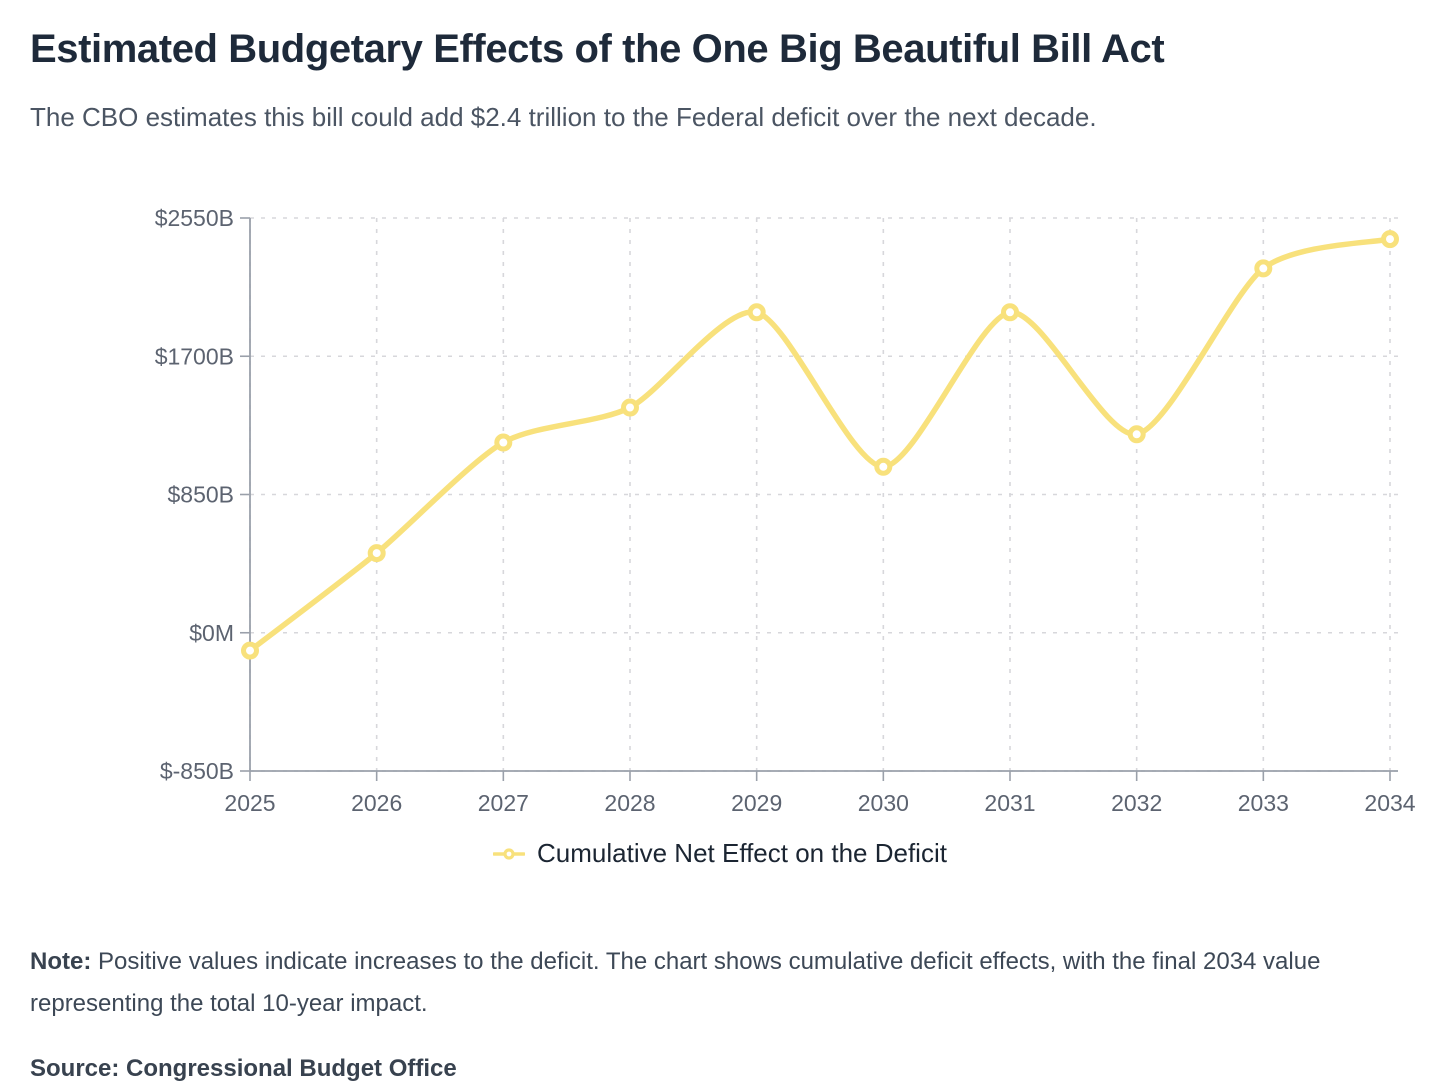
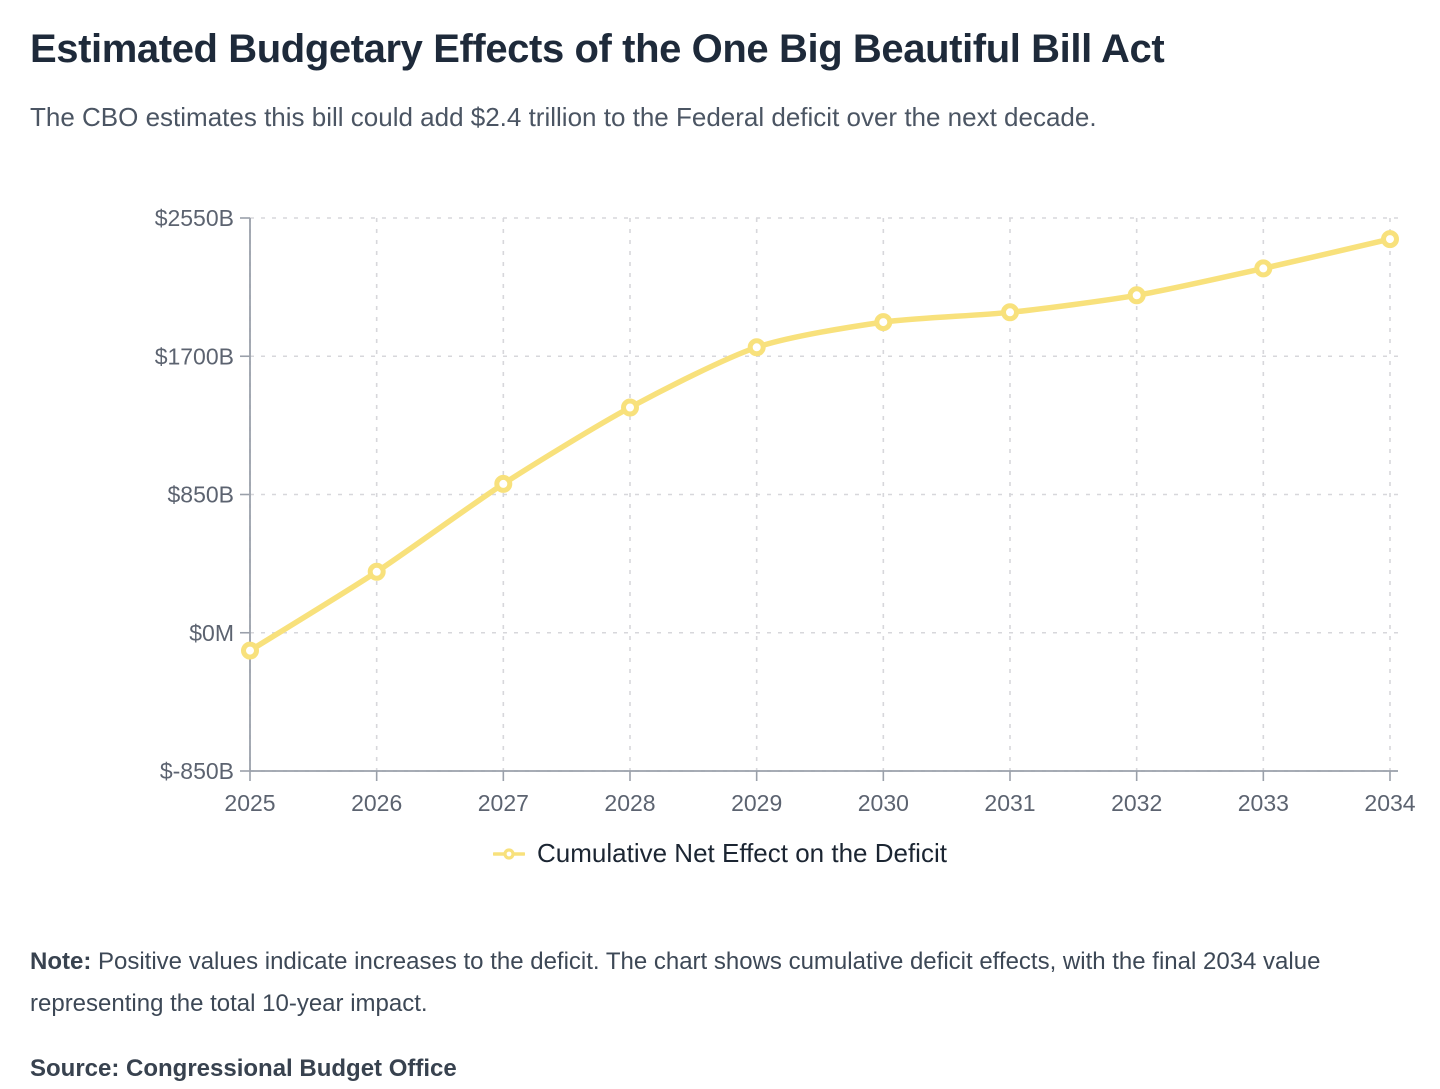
2026: $490B -> $380B
2027: $1170B -> $920B
2029: $1970B -> $1760B
2030: $1020B -> $1910B
2032: $1220B -> $2080B
